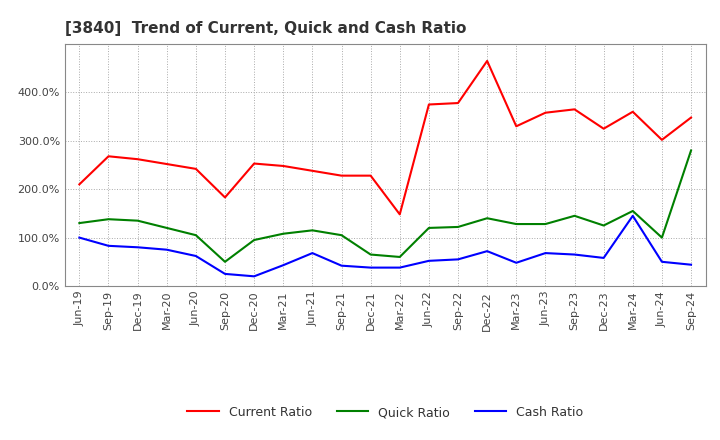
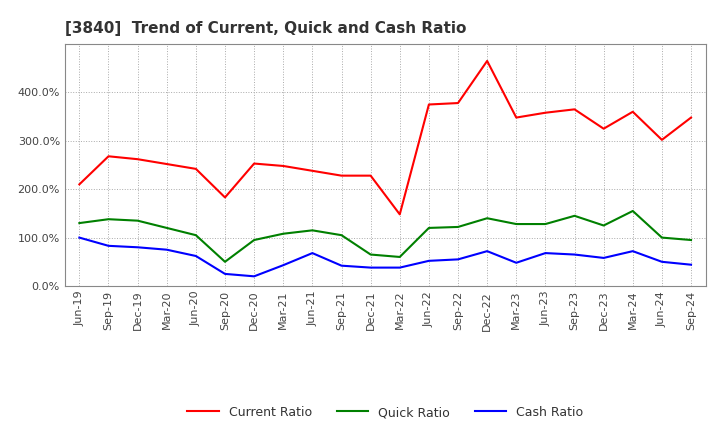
Current Ratio/Mar-23: 330% -> 348%
Cash Ratio/Mar-24: 145% -> 72%
Quick Ratio/Sep-24: 280% -> 95%
